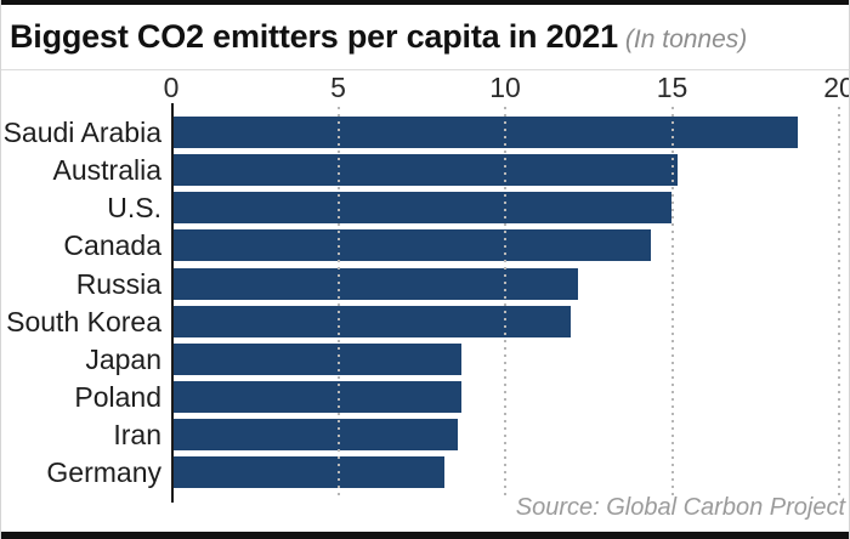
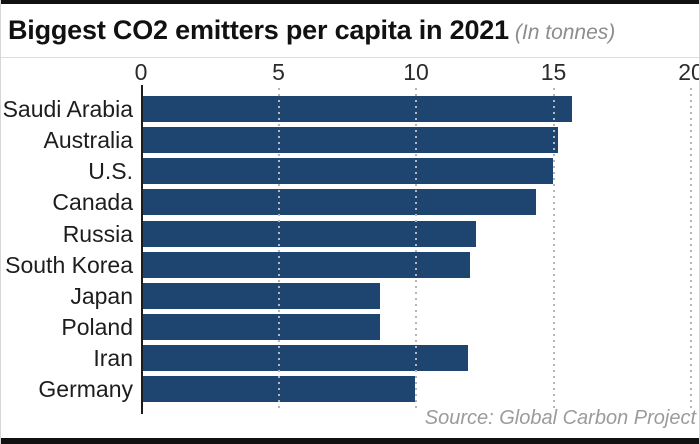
Saudi Arabia: 18.7 -> 15.6
Iran: 8.5 -> 11.8
Germany: 8.1 -> 9.9
